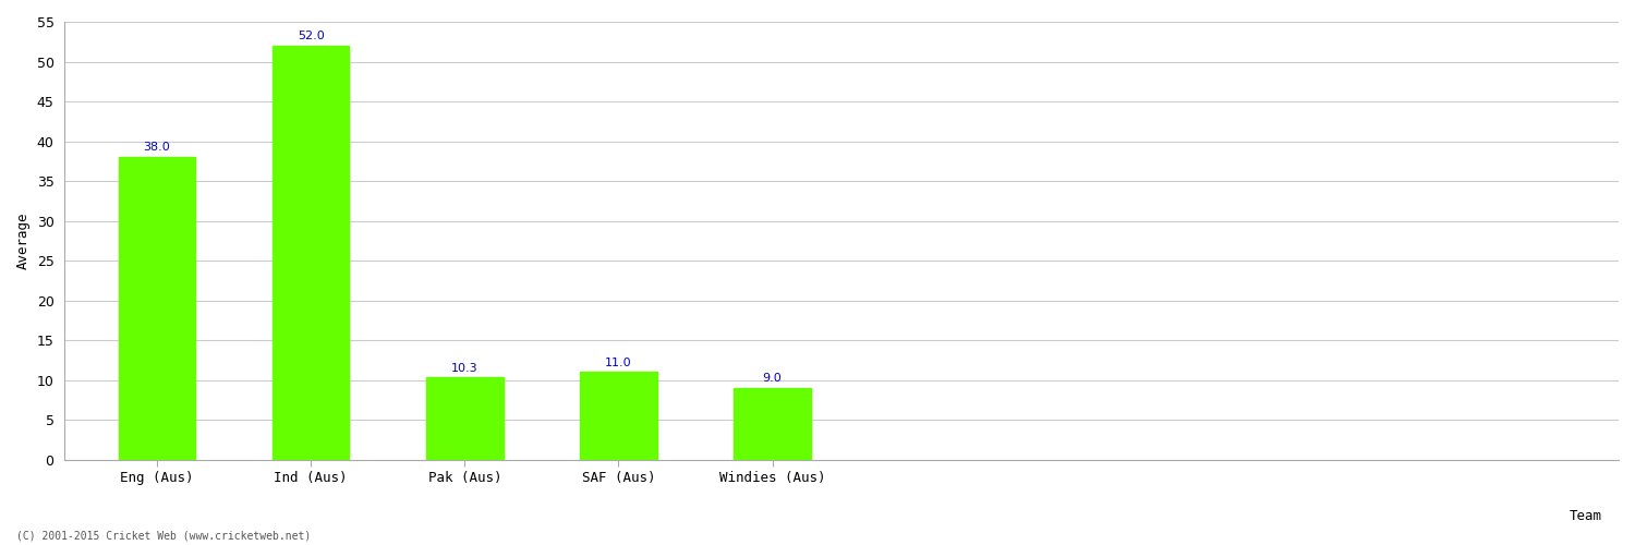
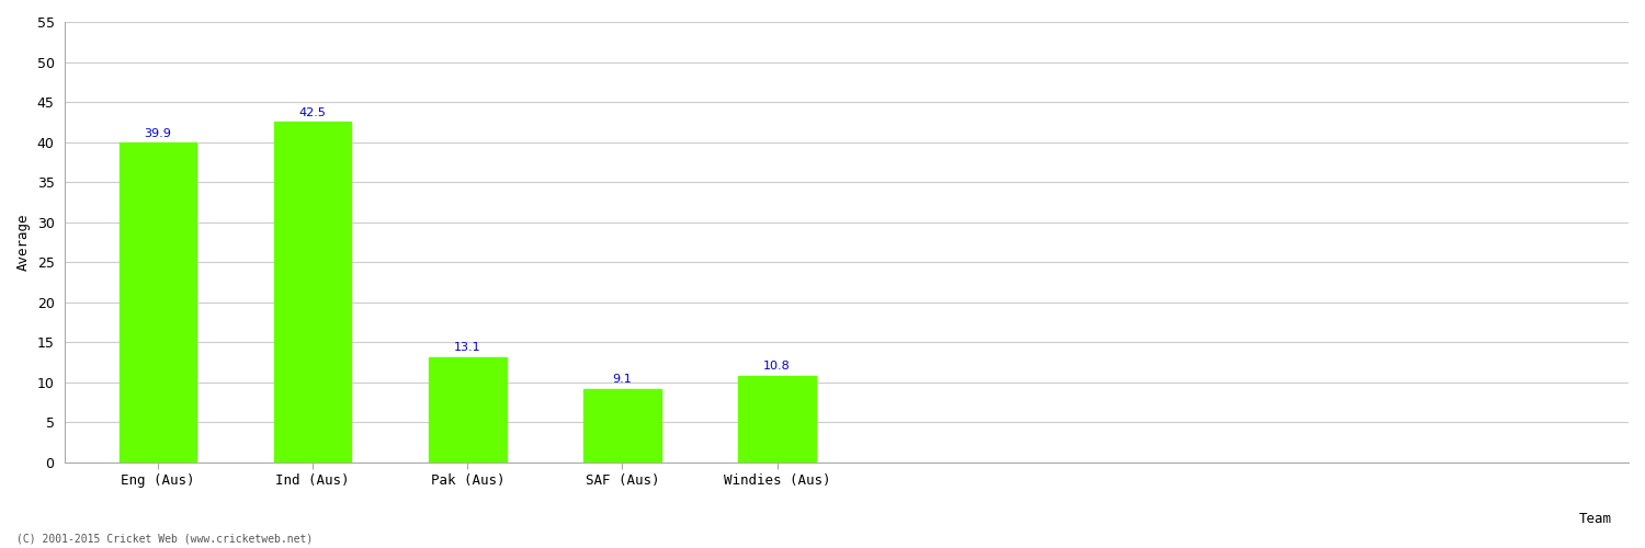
Eng (Aus): 38.0 -> 39.9
Ind (Aus): 52.0 -> 42.5
Pak (Aus): 10.3 -> 13.1
SAF (Aus): 11.0 -> 9.1
Windies (Aus): 9.0 -> 10.8
